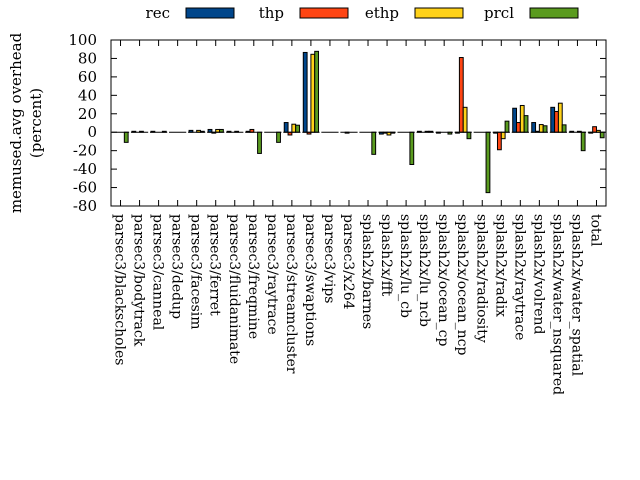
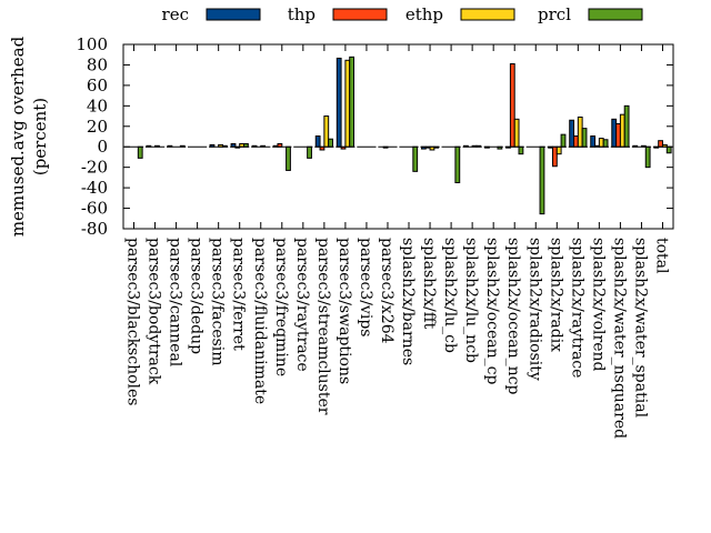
ethp/parsec3/streamcluster: 10 -> 30
prcl/splash2x/water_nsquared: 10 -> 40
